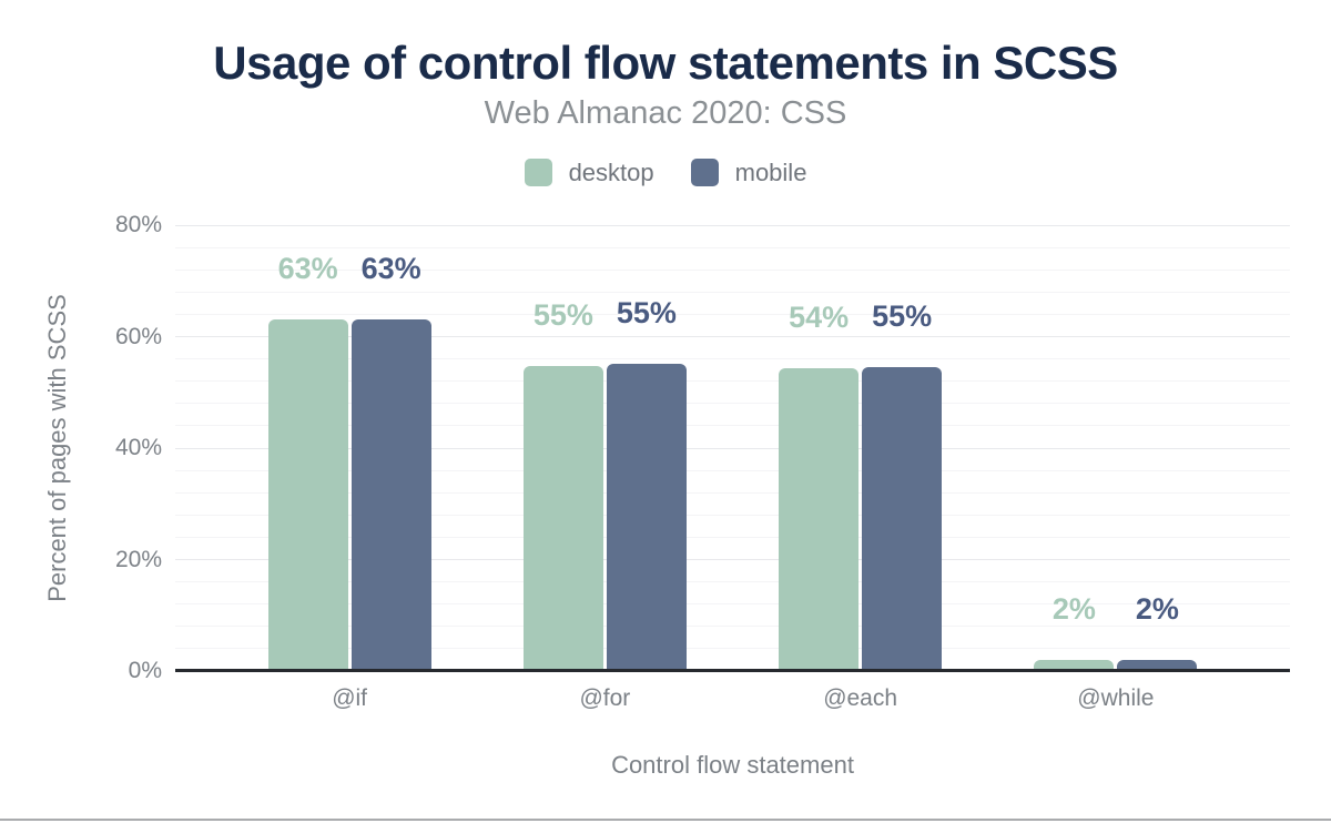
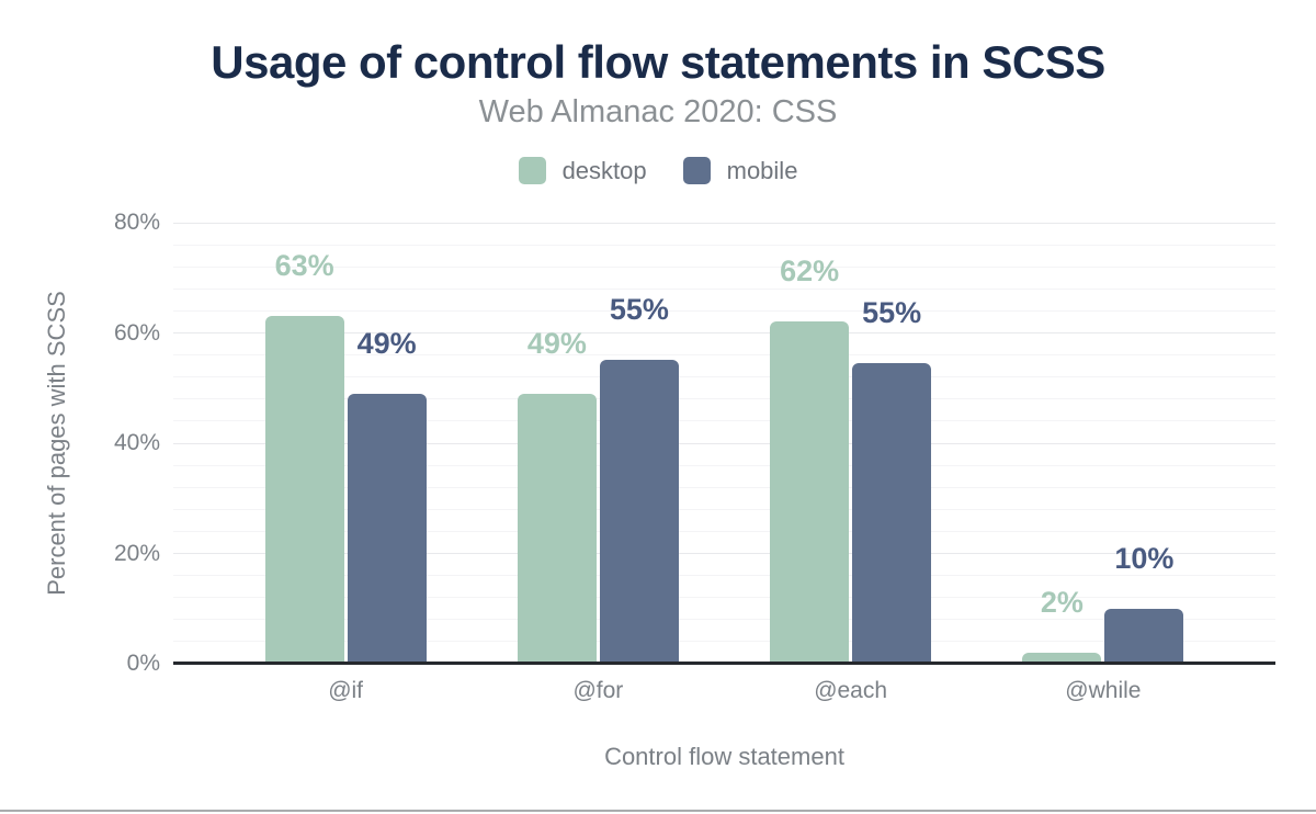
mobile/@if: 63% -> 49%
desktop/@for: 55% -> 49%
desktop/@each: 54% -> 62%
mobile/@while: 2% -> 10%
